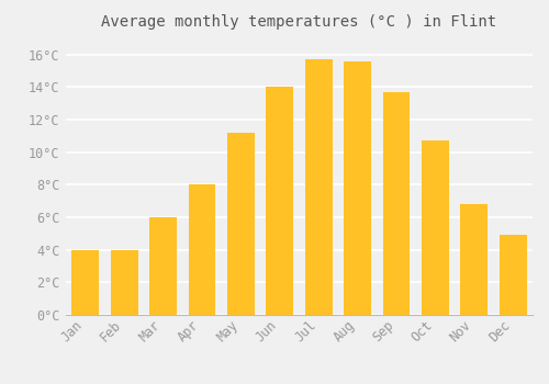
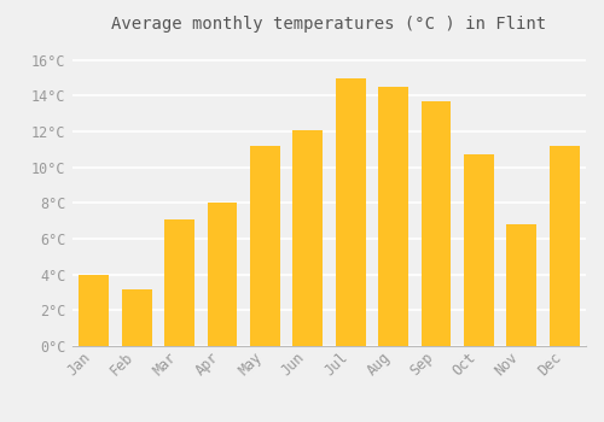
Feb: 4.0°C -> 3.2°C
Mar: 6.0°C -> 7.1°C
Jun: 14.0°C -> 12.1°C
Jul: 15.7°C -> 15.0°C
Aug: 15.6°C -> 14.5°C
Dec: 4.9°C -> 11.2°C
